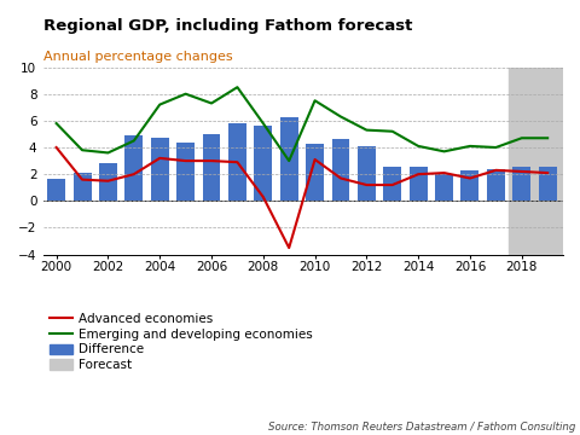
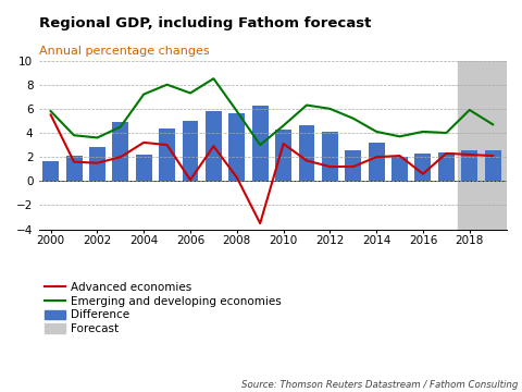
Advanced economies/2000: 4.0 -> 5.5
Difference/2004: 4.7 -> 2.2
Advanced economies/2006: 3.0 -> 0.1
Emerging and developing economies/2010: 7.5 -> 4.6
Emerging and developing economies/2012: 5.3 -> 6.0
Difference/2014: 2.6 -> 3.2
Advanced economies/2016: 1.7 -> 0.6
Emerging and developing economies/2018: 4.7 -> 5.9
